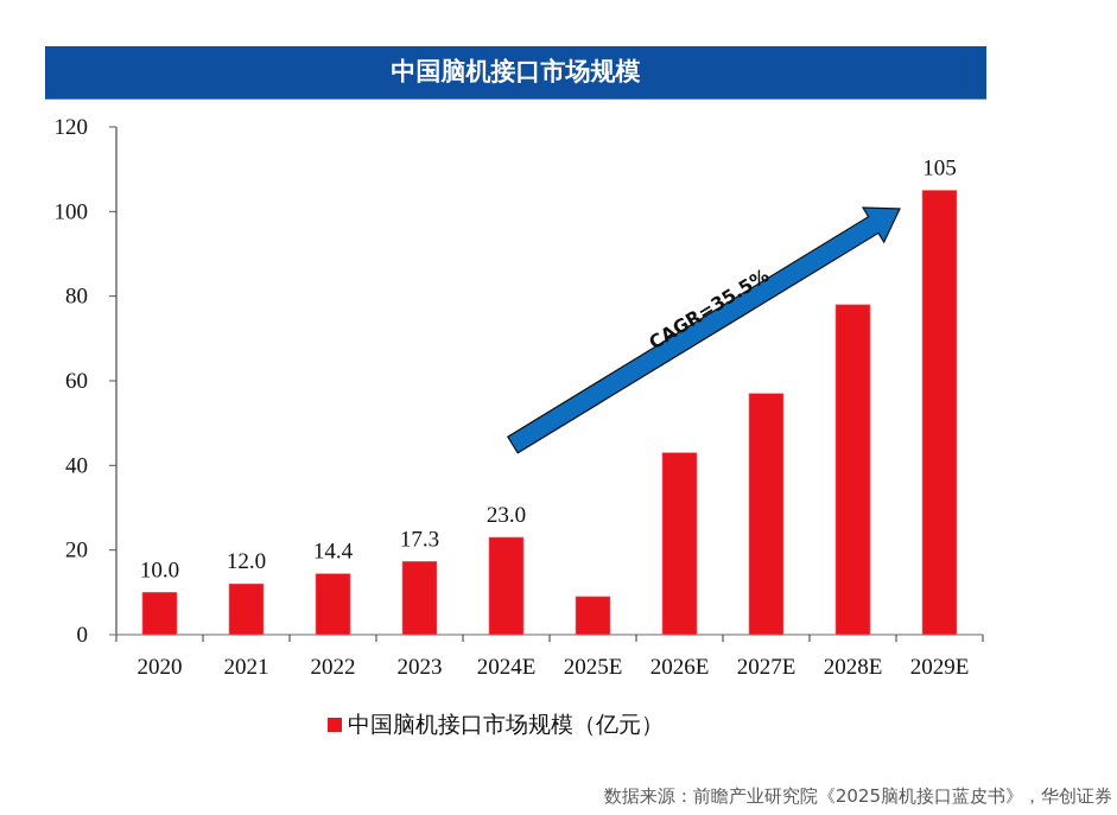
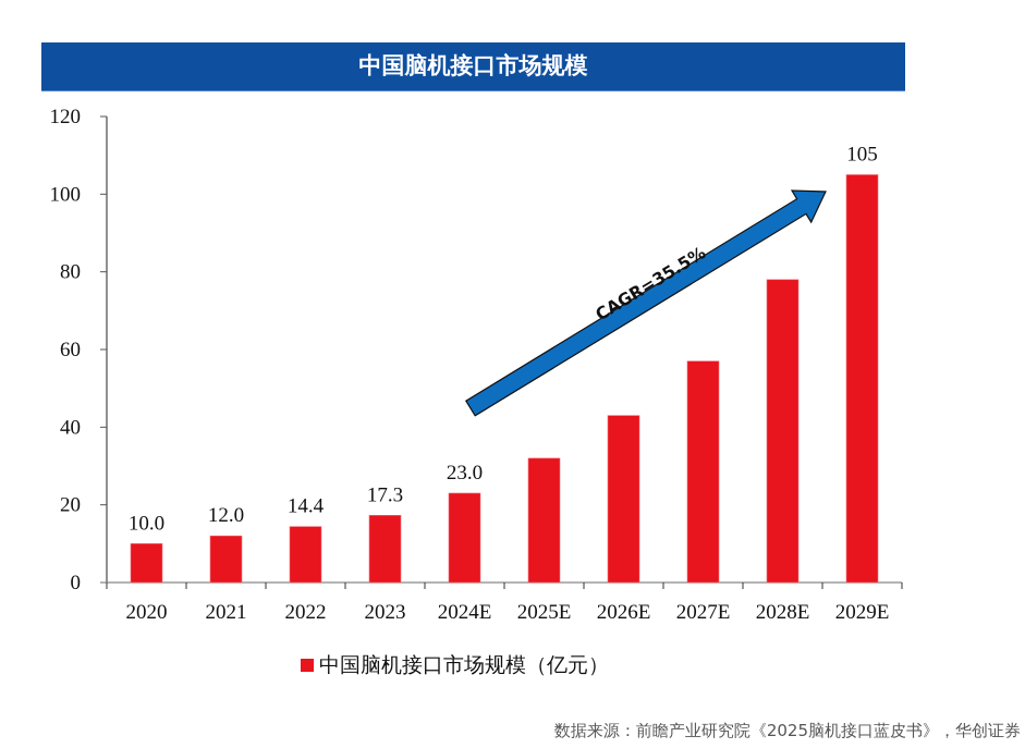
2025E: 9 -> 32
